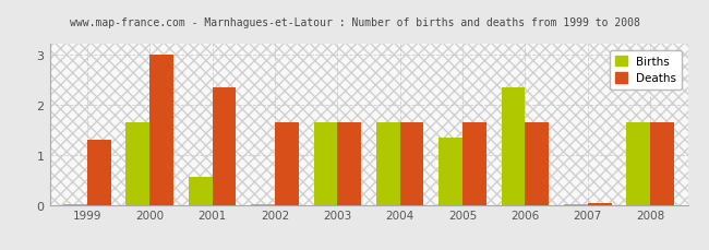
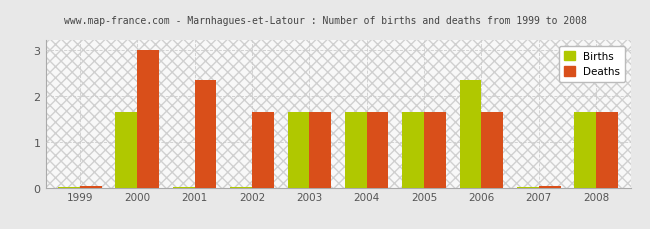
Deaths/1999: 1.30 -> 0.04
Births/2001: 0.55 -> 0.02
Births/2005: 1.35 -> 1.65
